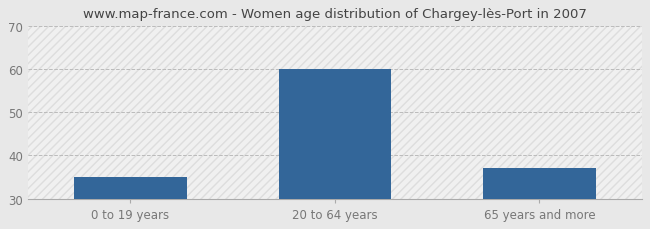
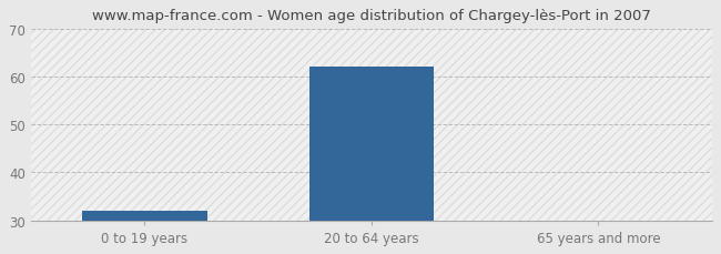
0 to 19 years: 35 -> 32
20 to 64 years: 60 -> 62
65 years and more: 37 -> 30
